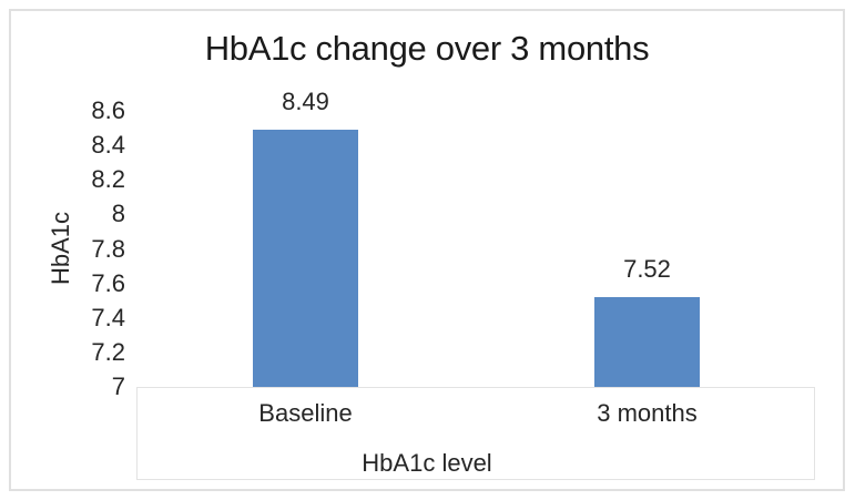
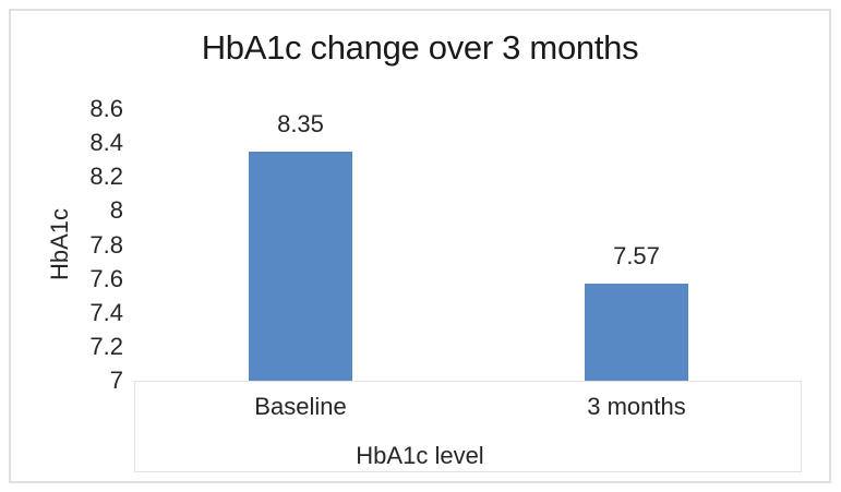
Baseline: 8.49 -> 8.35
3 months: 7.52 -> 7.57
